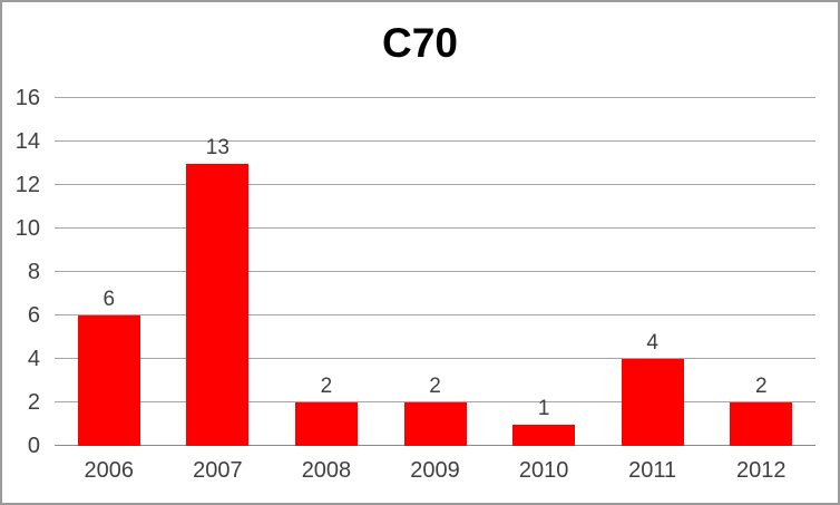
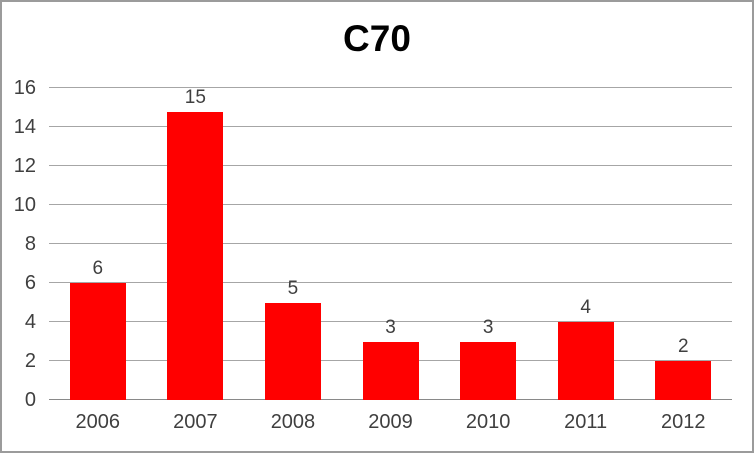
2007: 13 -> 15
2008: 2 -> 5
2009: 2 -> 3
2010: 1 -> 3
